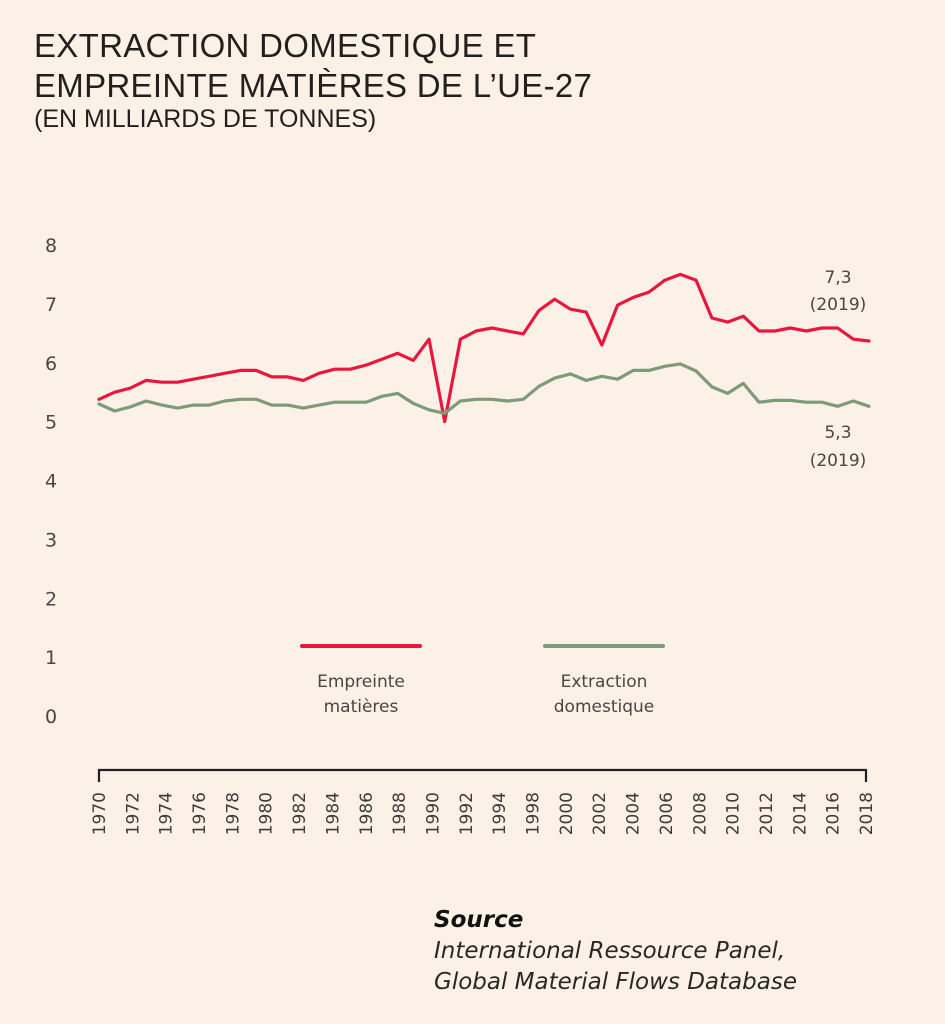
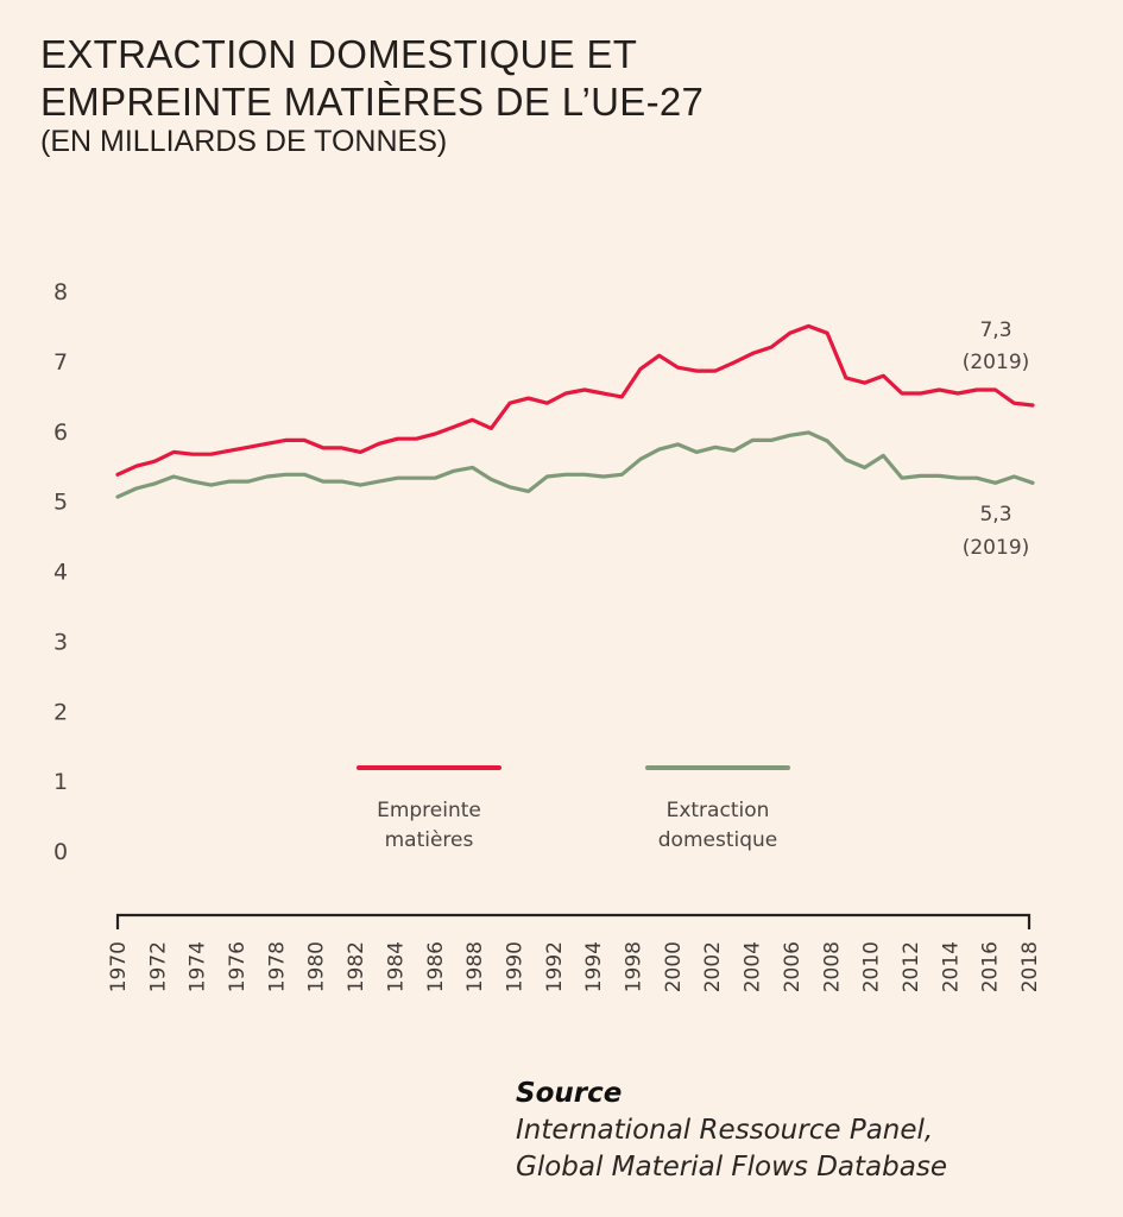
Extraction domestique/1970: 5.3 -> 5.1
Empreinte matières/1992: 5.0 -> 6.5
Empreinte matières/2002: 6.3 -> 6.9
